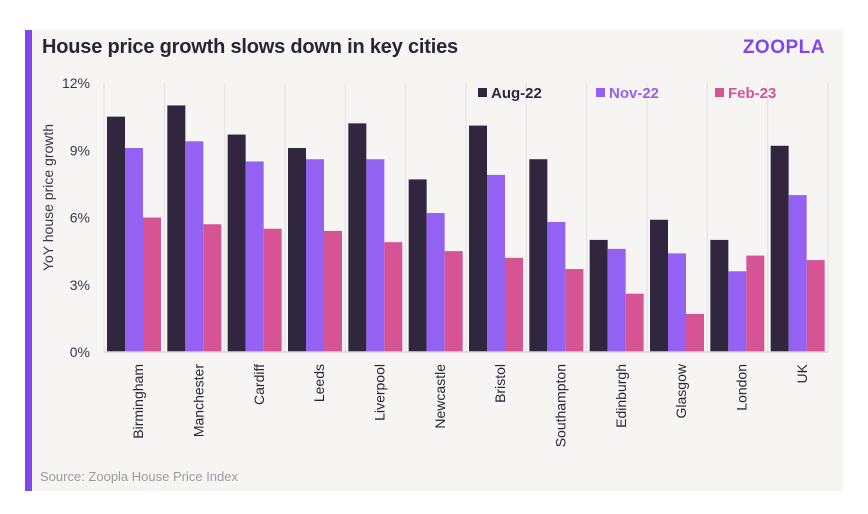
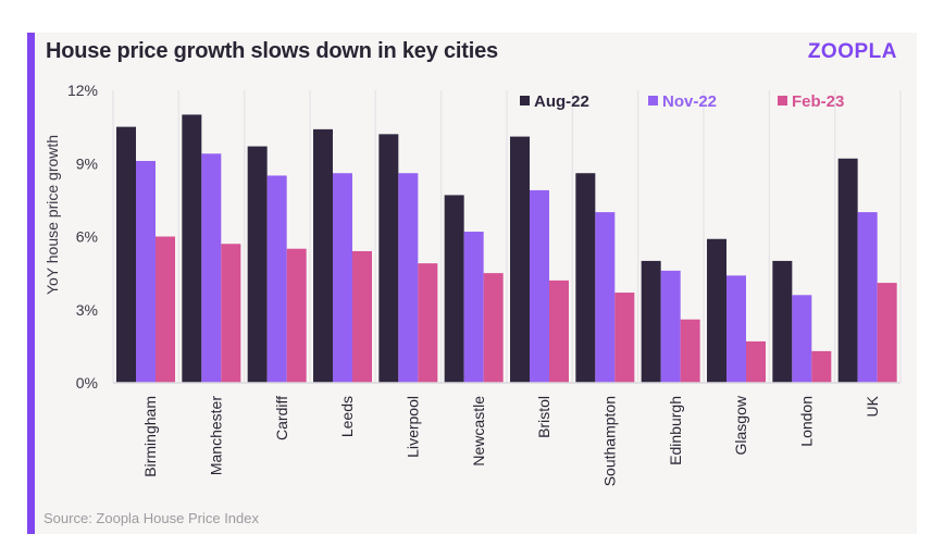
Aug-22/Leeds: 9.1% -> 10.4%
Nov-22/Southampton: 5.8% -> 7.0%
Feb-23/London: 4.3% -> 1.3%
